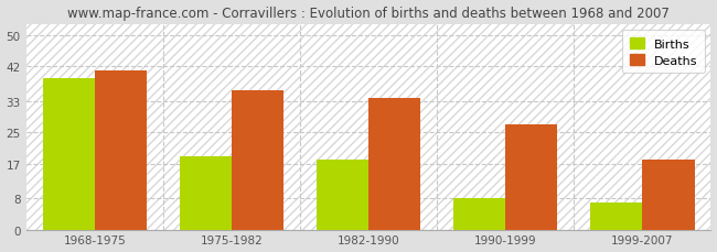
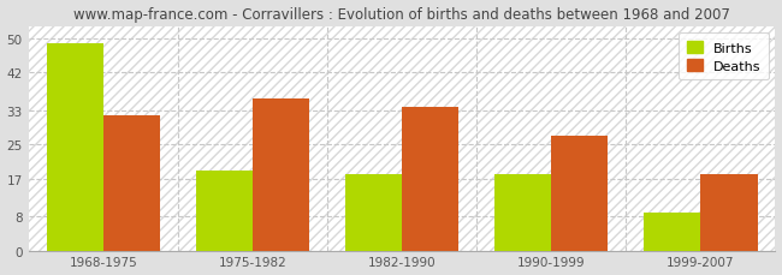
Births/1968-1975: 39 -> 49
Deaths/1968-1975: 41 -> 32
Births/1990-1999: 8 -> 18
Births/1999-2007: 7 -> 9
